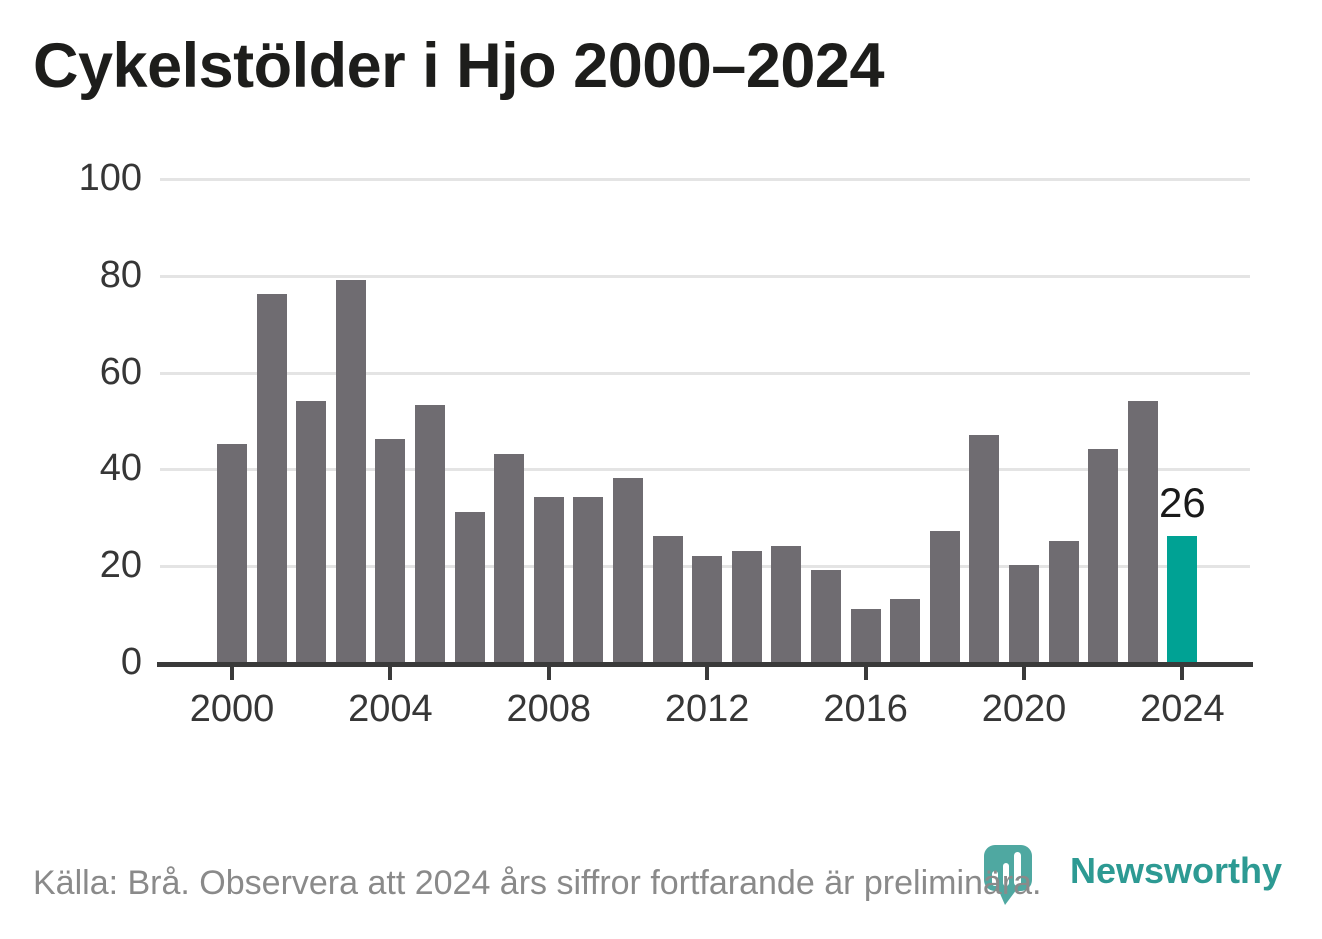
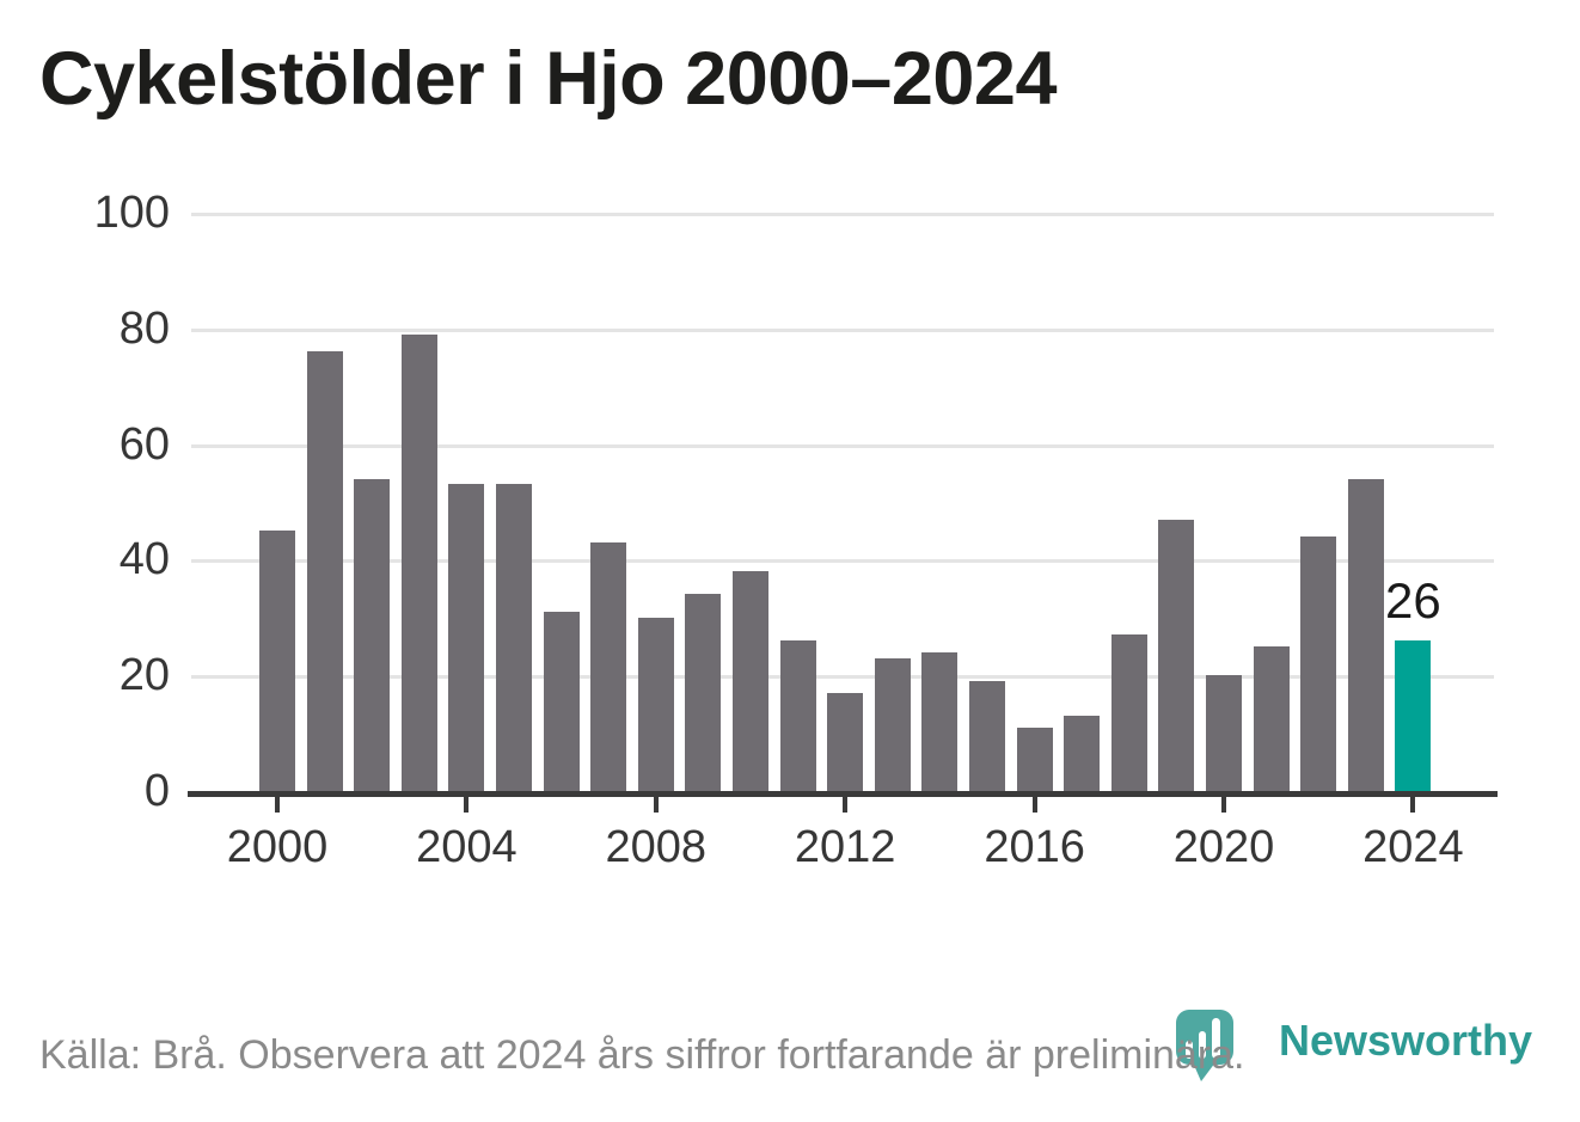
2004: 46 -> 53
2008: 34 -> 30
2012: 22 -> 17
